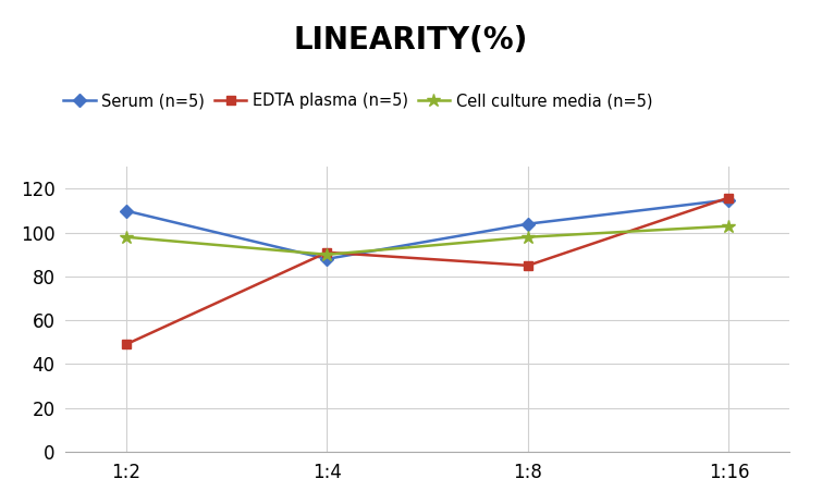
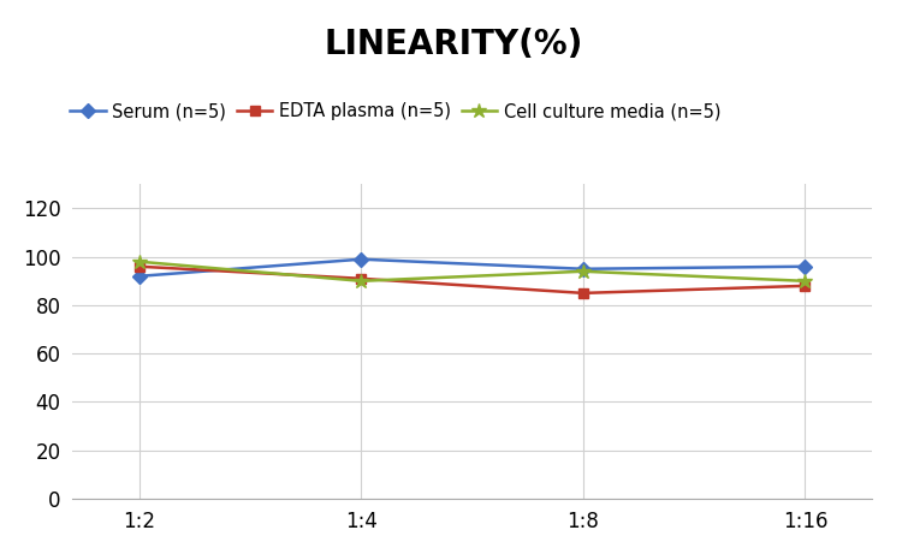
Serum (n=5)/1:2: 110 -> 92
EDTA plasma (n=5)/1:2: 49 -> 96
Serum (n=5)/1:4: 88 -> 99
Serum (n=5)/1:8: 104 -> 95
Cell culture media (n=5)/1:8: 98 -> 94
Serum (n=5)/1:16: 115 -> 96
EDTA plasma (n=5)/1:16: 116 -> 88
Cell culture media (n=5)/1:16: 103 -> 90
